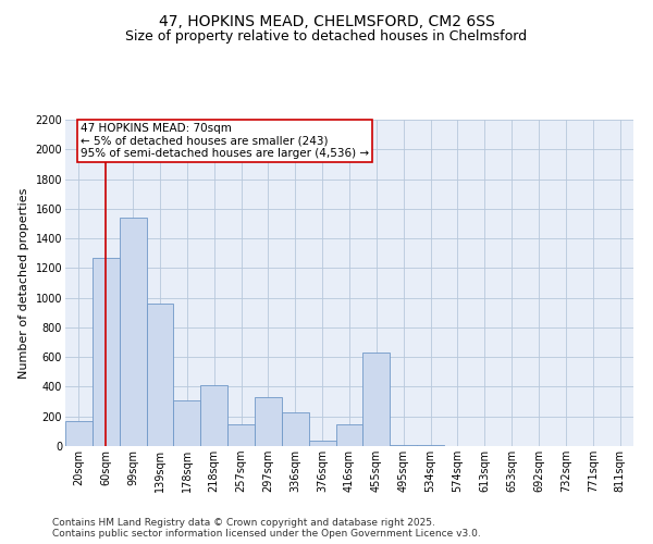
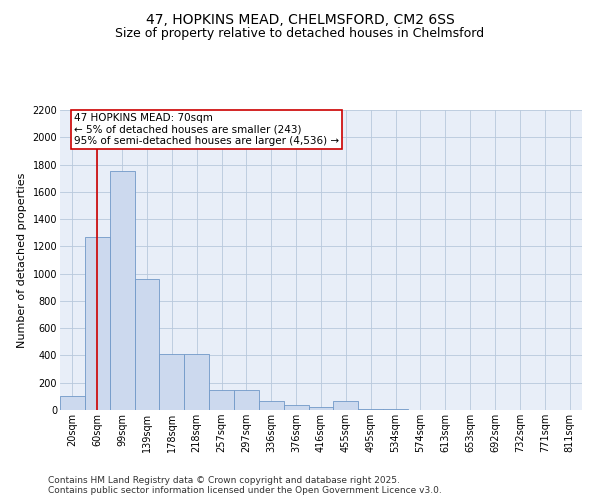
20sqm: 170 -> 100
99sqm: 1540 -> 1750
178sqm: 310 -> 410
297sqm: 330 -> 150
336sqm: 230 -> 60
416sqm: 150 -> 20
455sqm: 630 -> 60
